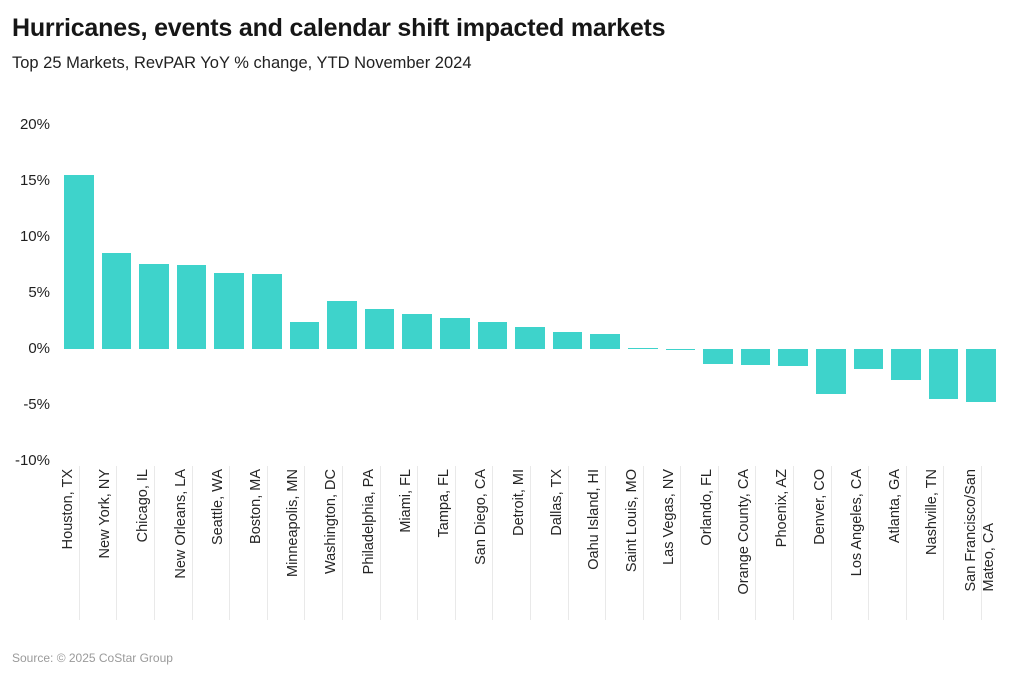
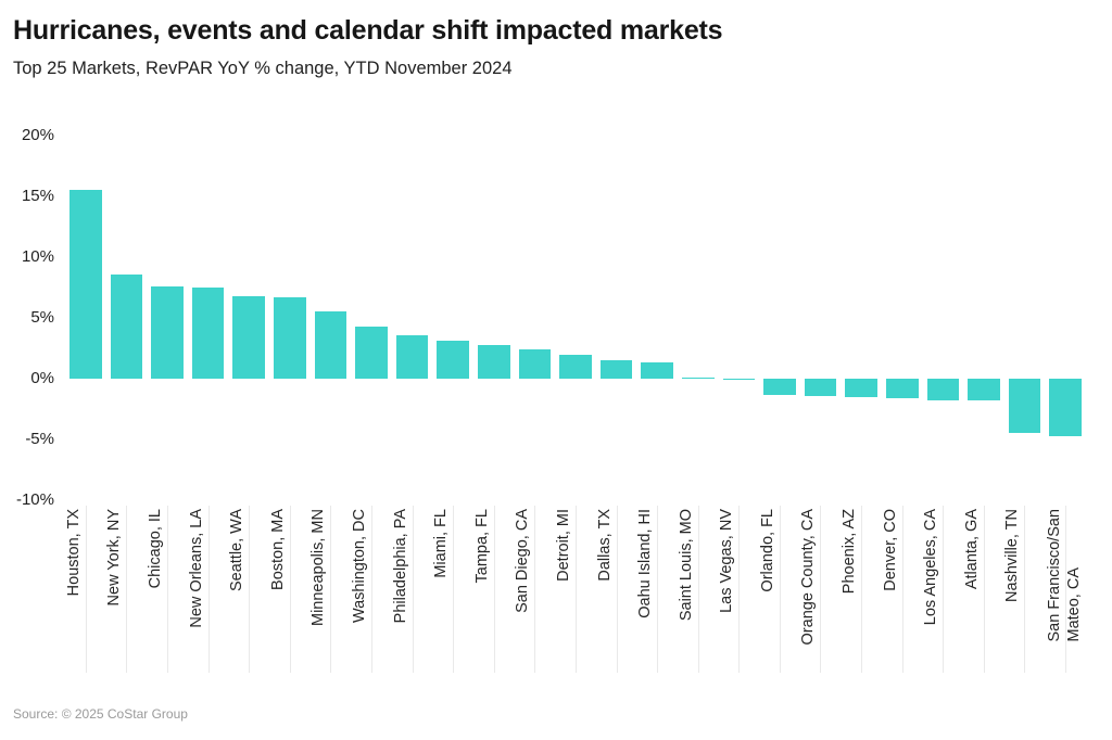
Minneapolis, MN: 2.4% -> 5.5%
Denver, CO: -4.0% -> -1.6%
Atlanta, GA: -2.8% -> -1.8%
